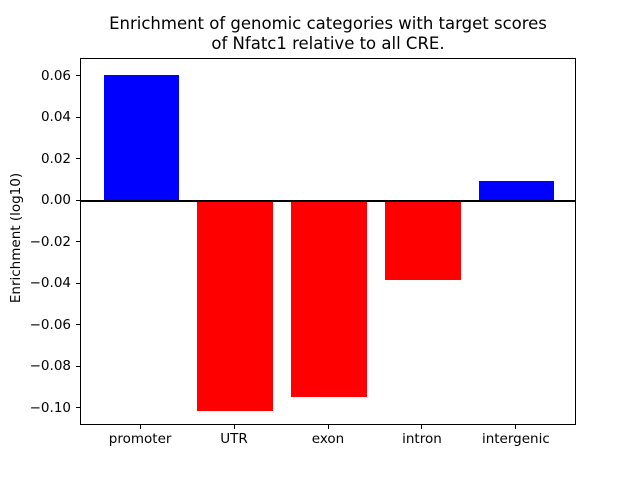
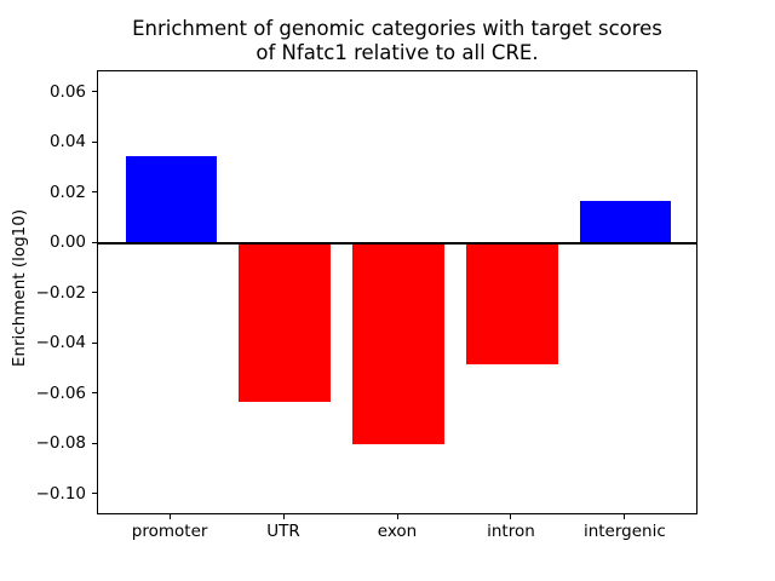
promoter: 0.061 -> 0.035
UTR: -0.101 -> -0.063
exon: -0.094 -> -0.080
intron: -0.038 -> -0.048
intergenic: 0.010 -> 0.017
